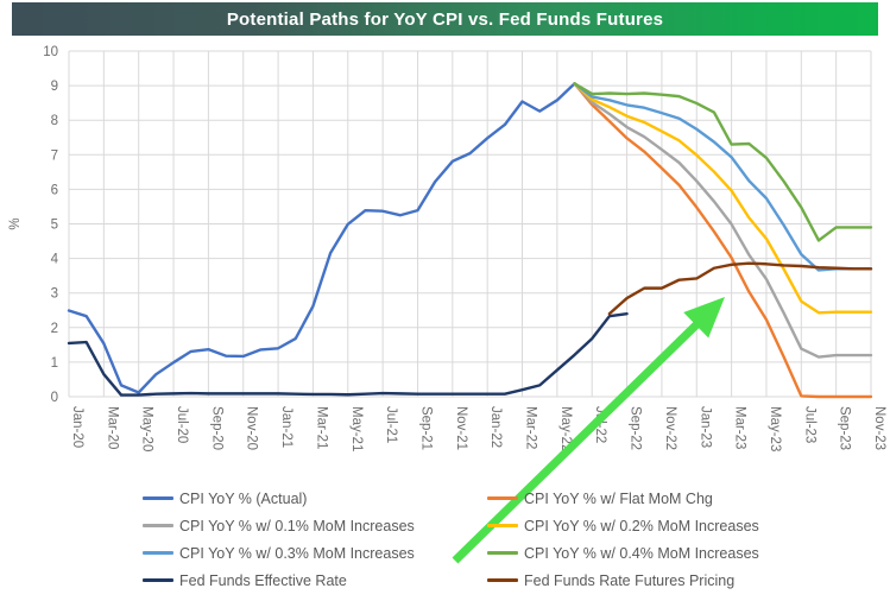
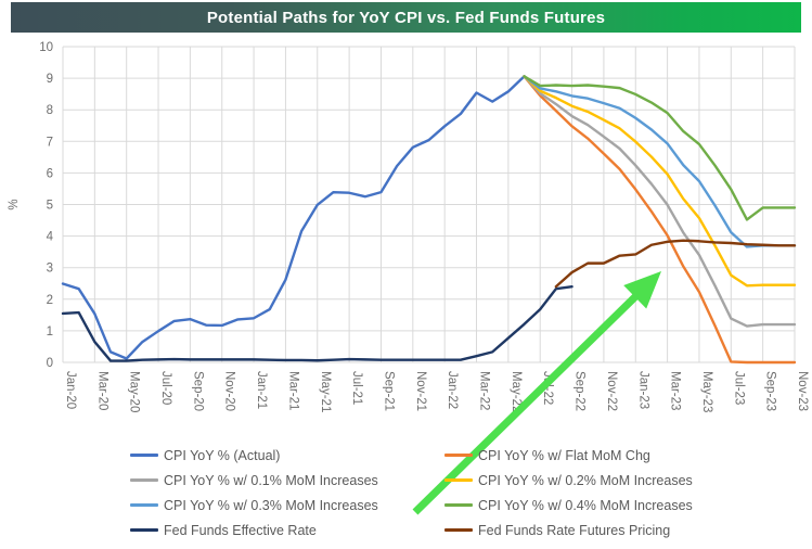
CPI YoY % w/ 0.4% MoM Increases/Mar-23: 7.3 -> 7.9
